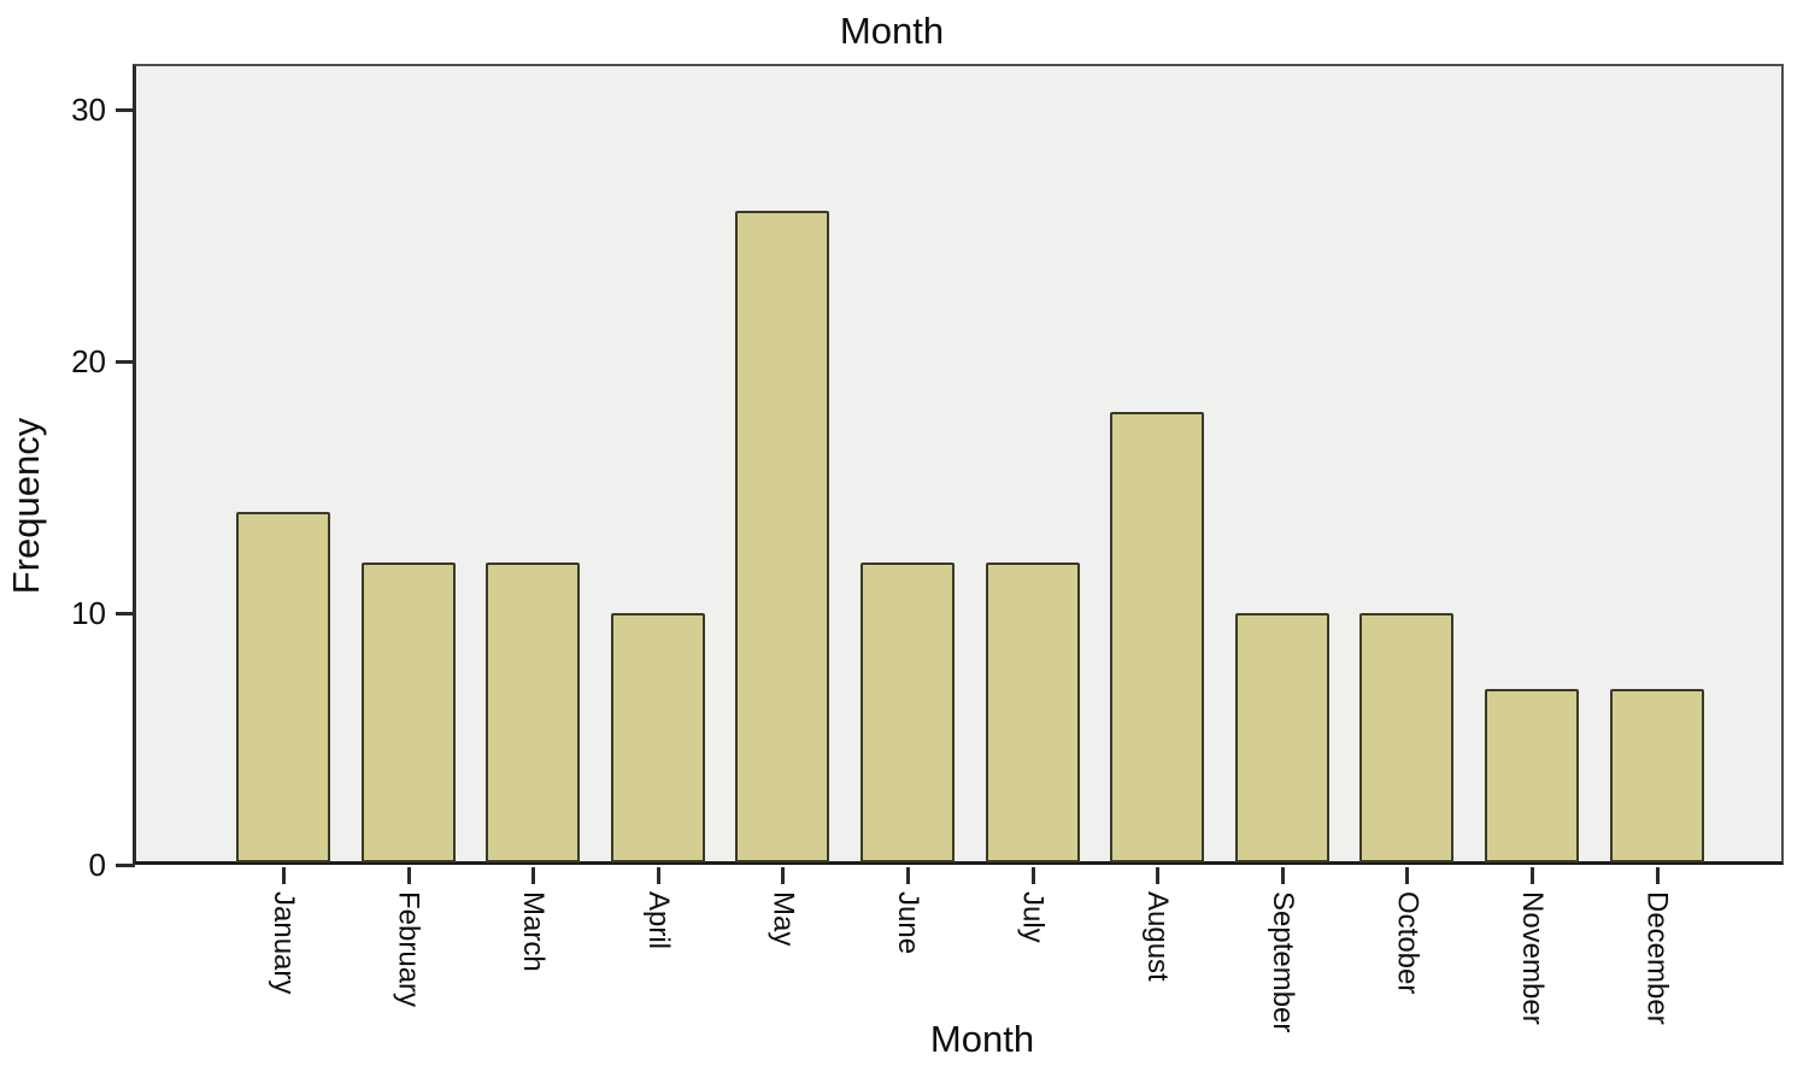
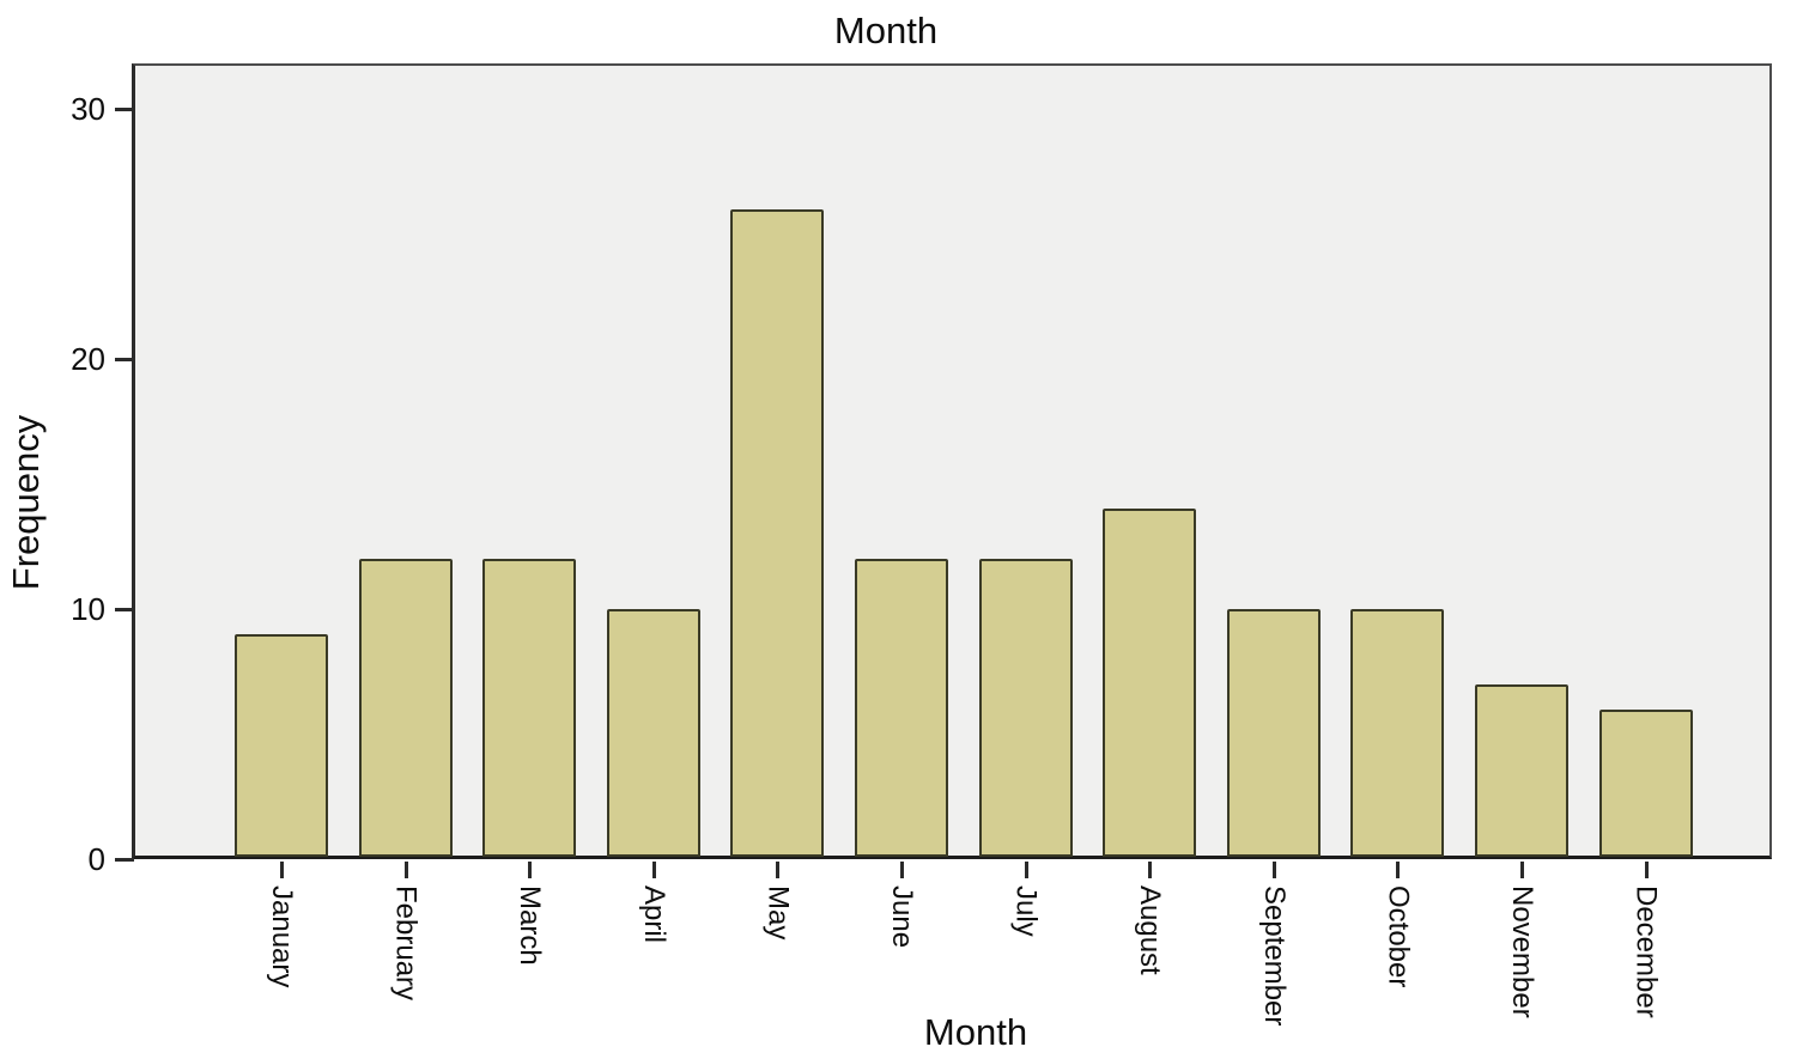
January: 14 -> 9
August: 18 -> 14
December: 7 -> 6
